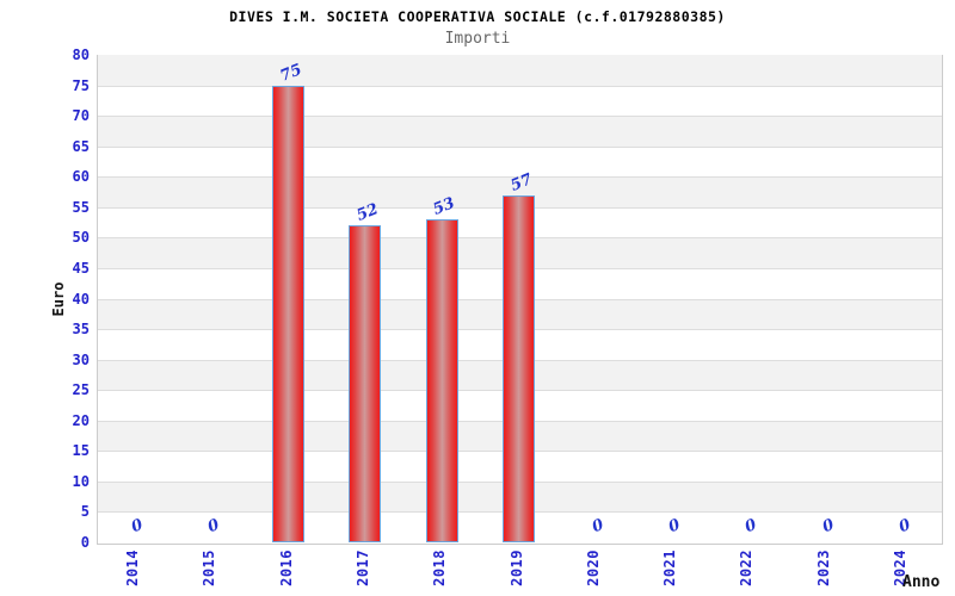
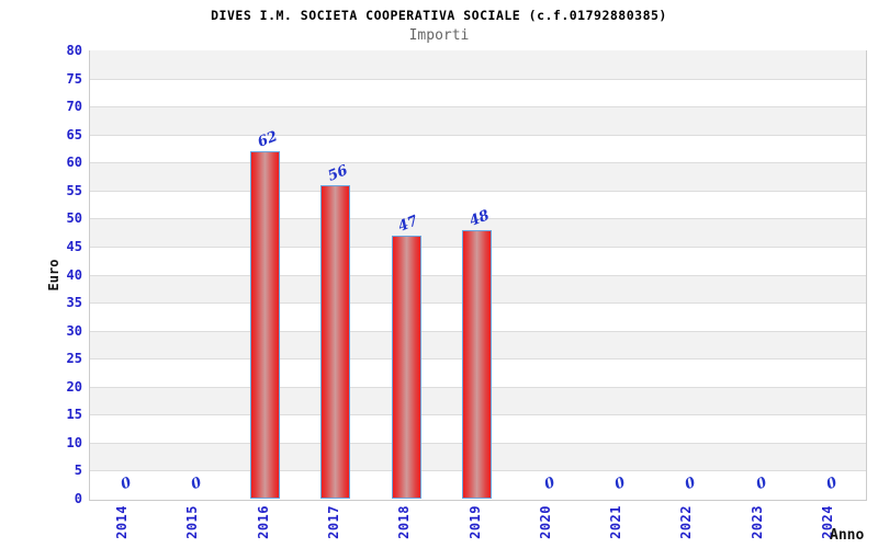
2016: 75 -> 62
2017: 52 -> 56
2018: 53 -> 47
2019: 57 -> 48
